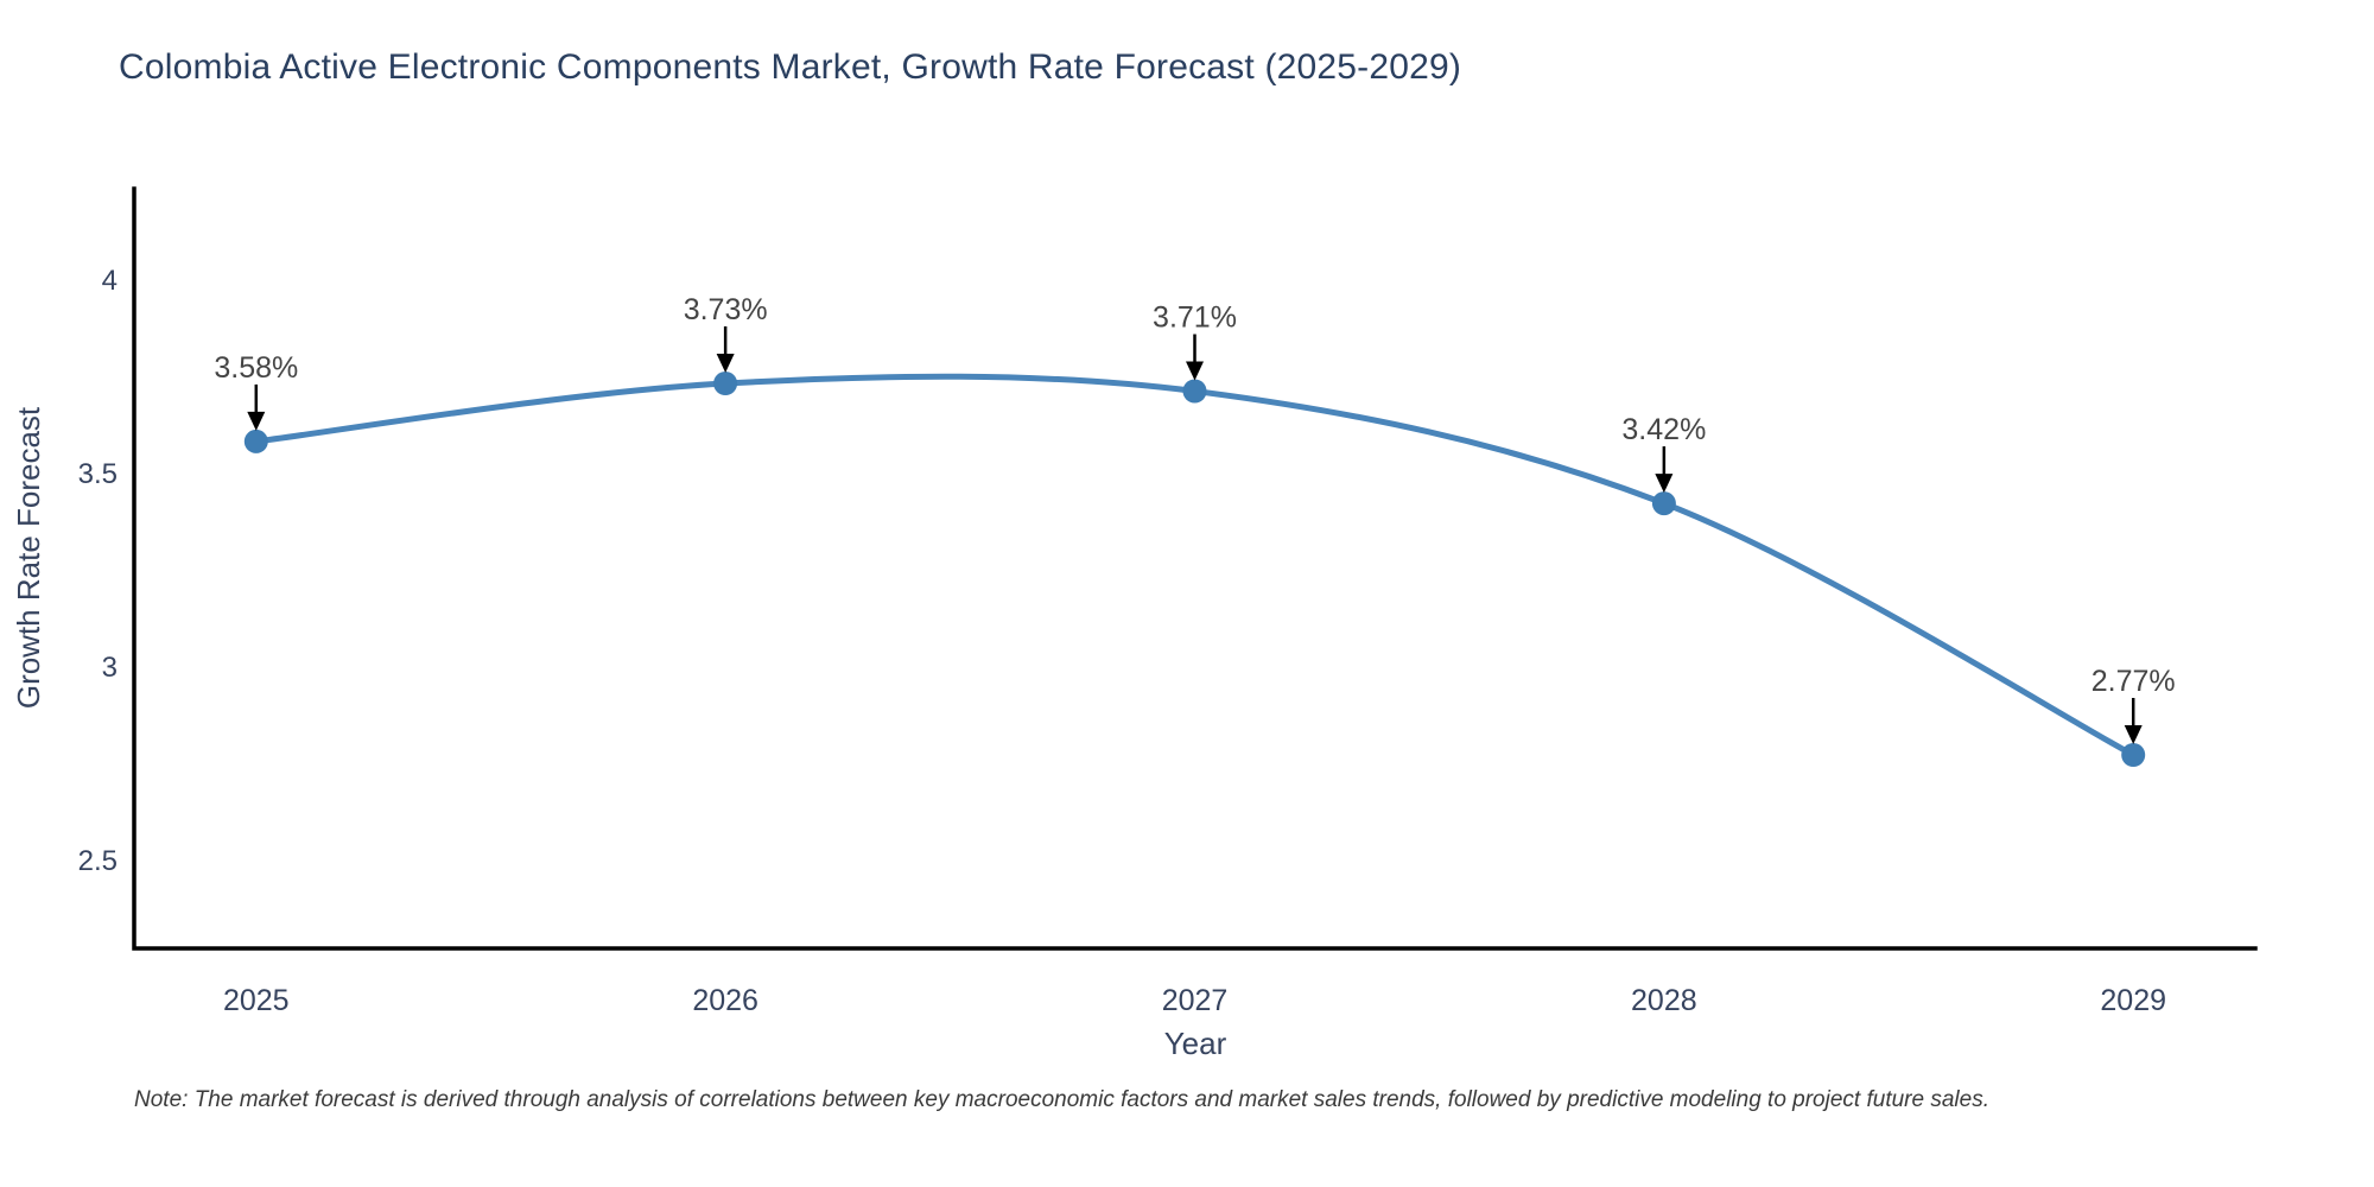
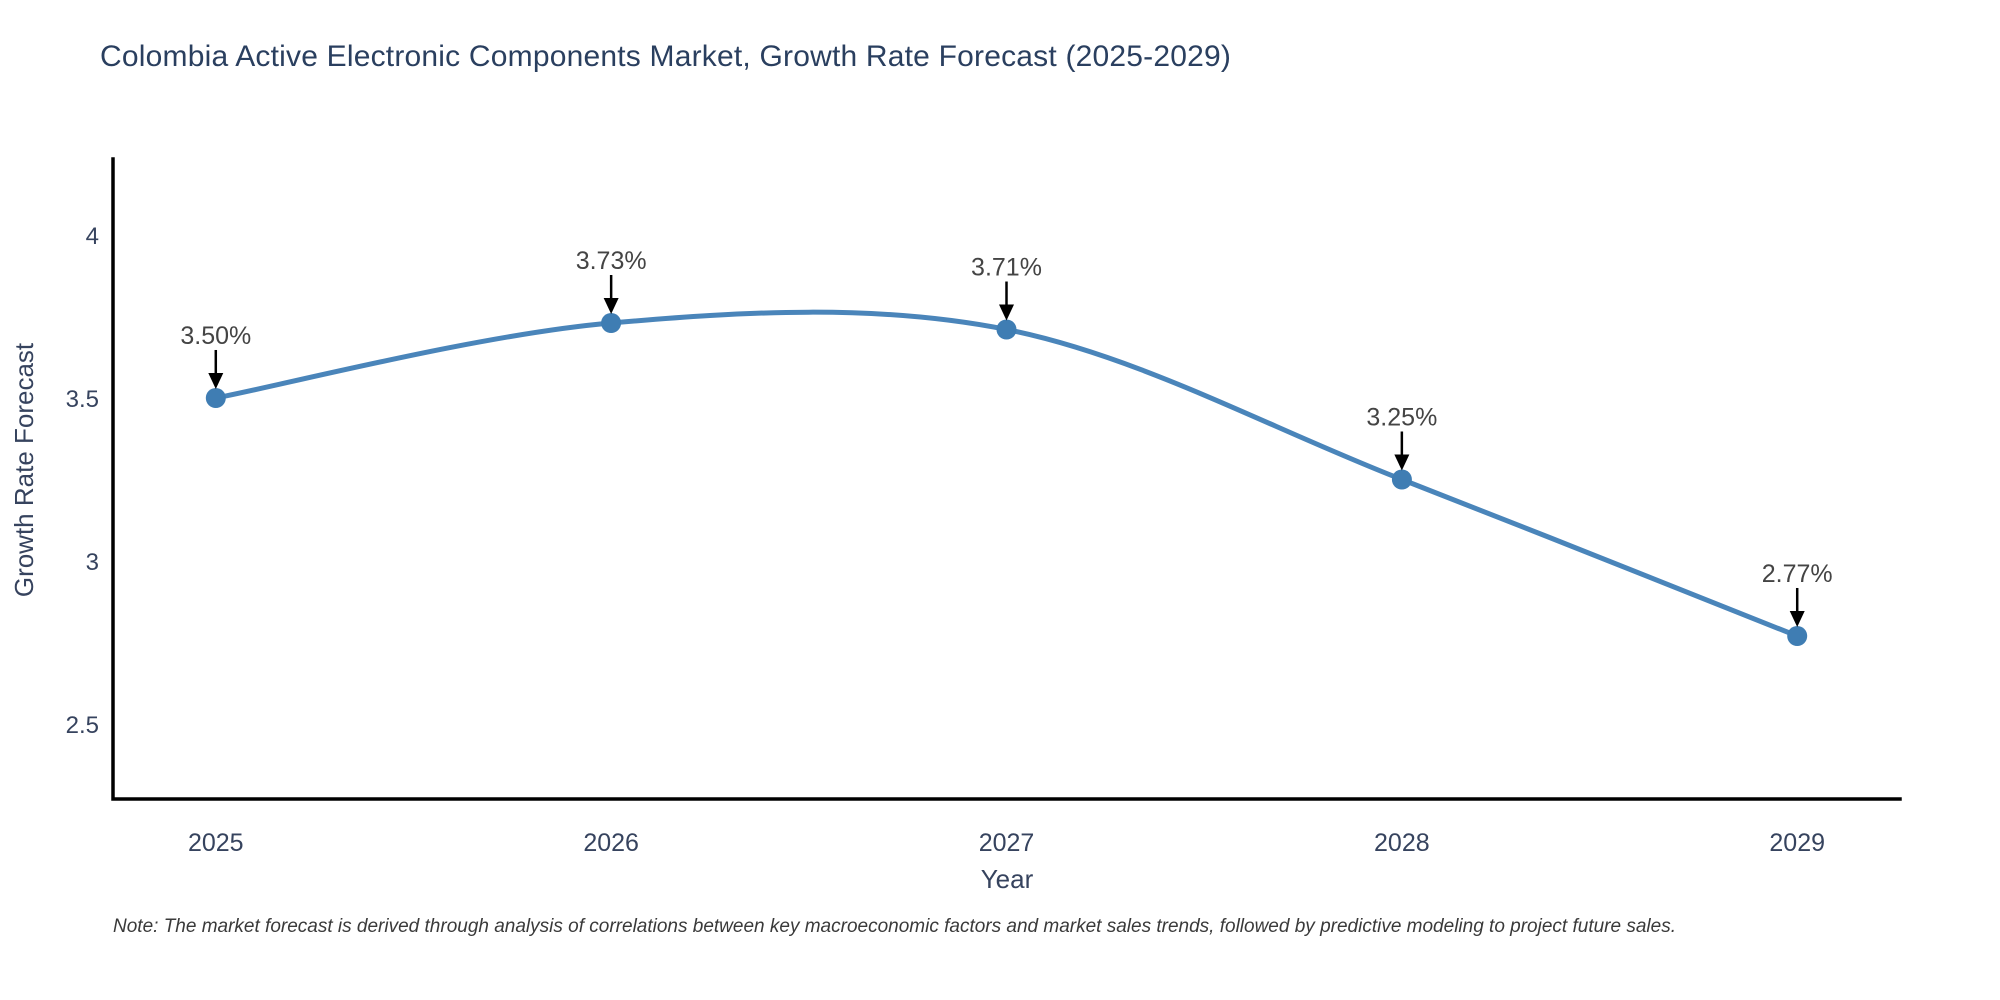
2025: 3.58% -> 3.50%
2028: 3.42% -> 3.25%
